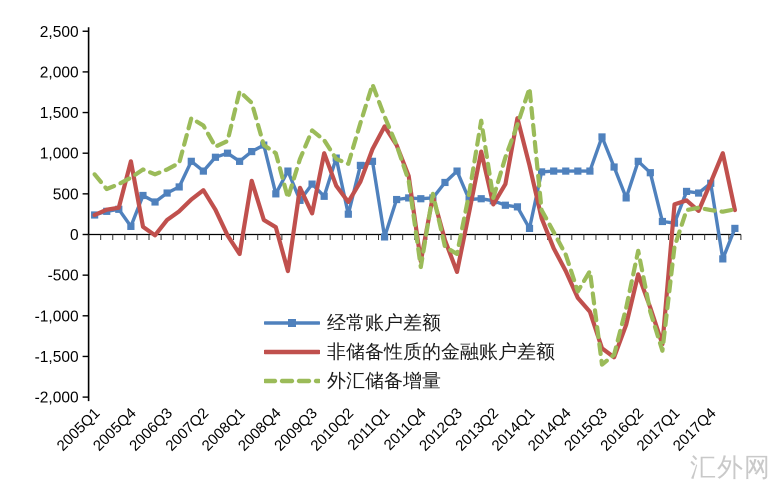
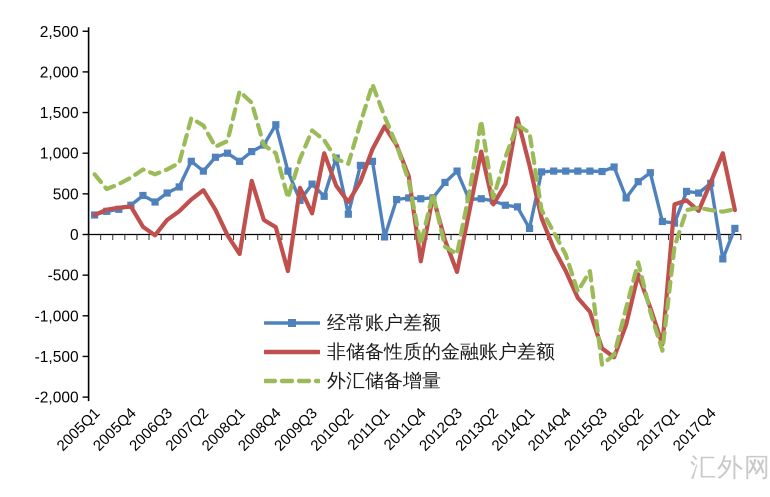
经常账户差额/2005Q4: 100 -> 400
非储备性质的金融账户差额/2005Q4: 900 -> 300
经常账户差额/2008Q4: 500 -> 1400
外汇储备增量/2011Q4: -400 -> -100
外汇储备增量/2014Q1: 1800 -> 1200
经常账户差额/2015Q3: 1200 -> 800
经常账户差额/2016Q2: 900 -> 600
外汇储备增量/2016Q2: -200 -> -300
